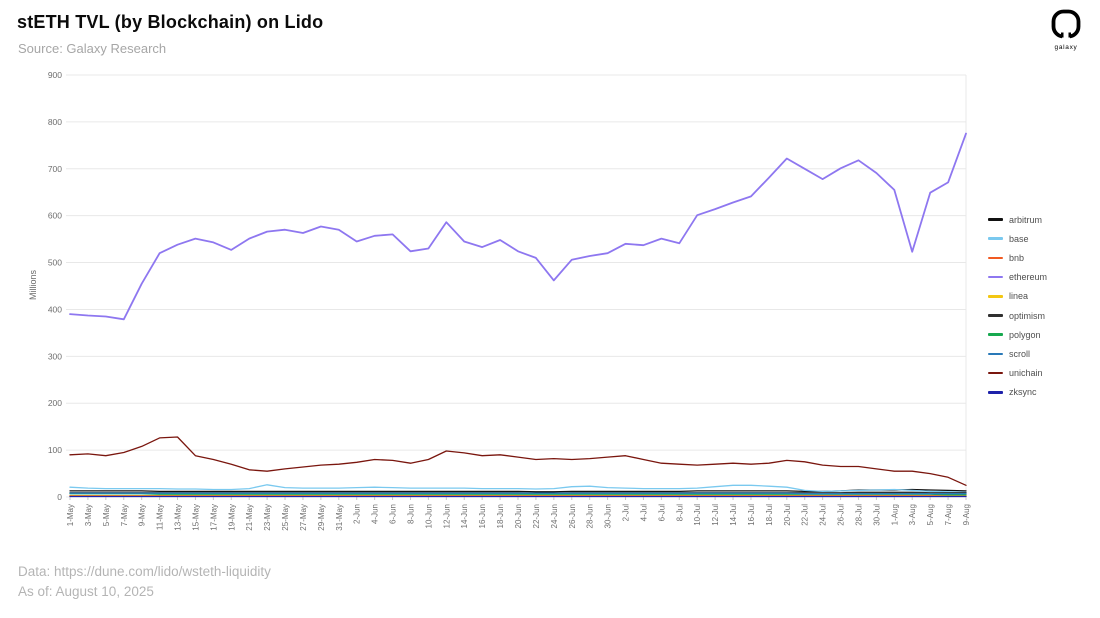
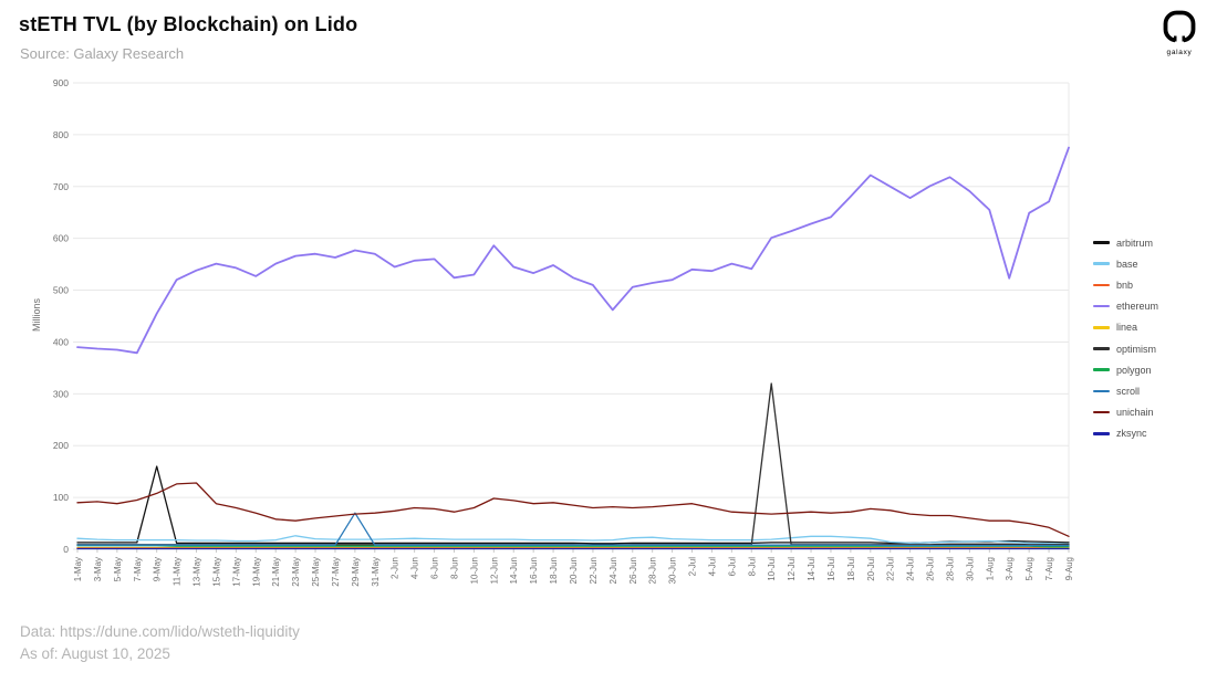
arbitrum/9-May: 10 -> 160
scroll/29-May: 10 -> 70
optimism/10-Jul: 10 -> 320
